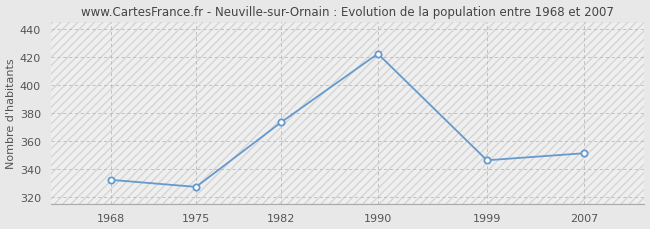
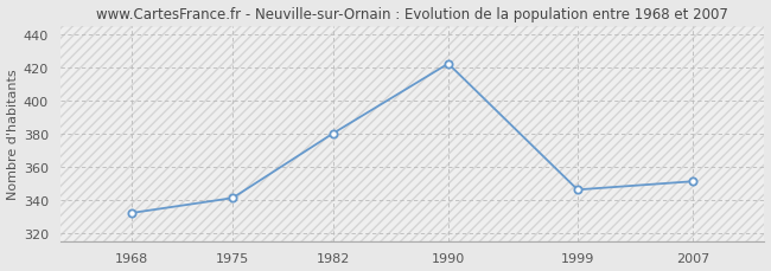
1975: 327 -> 341
1982: 373 -> 380
